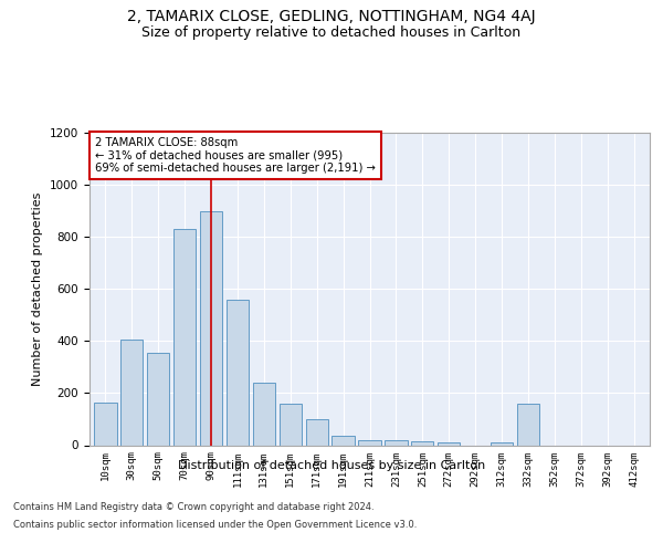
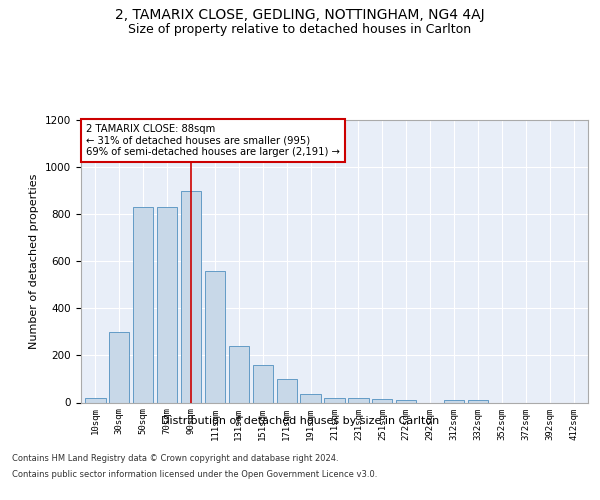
10sqm: 165 -> 20
30sqm: 405 -> 300
50sqm: 355 -> 830
332sqm: 160 -> 10
